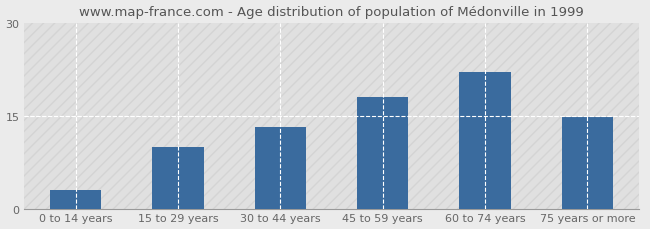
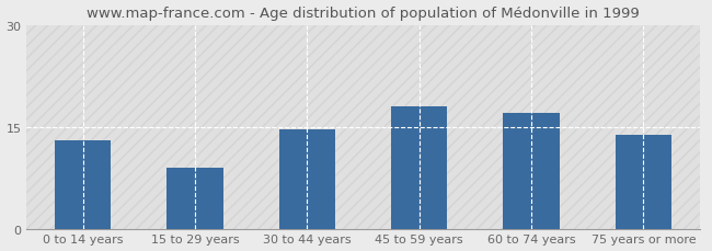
0 to 14 years: 3.0 -> 13.0
15 to 29 years: 10.0 -> 9.0
30 to 44 years: 13.2 -> 14.7
60 to 74 years: 22.0 -> 17.0
75 years or more: 14.8 -> 13.8
